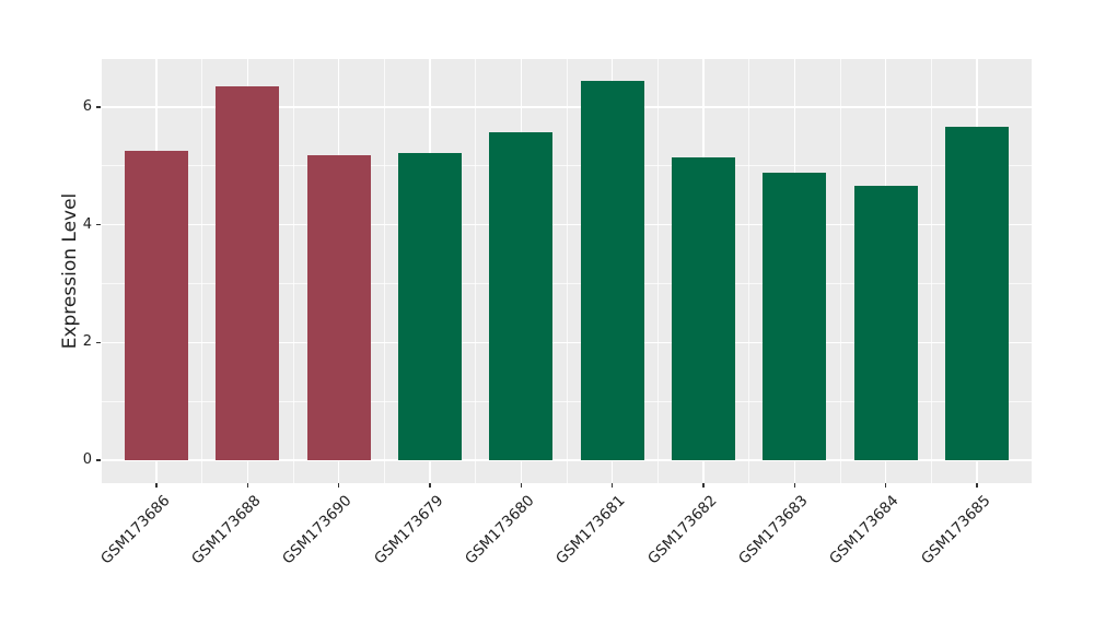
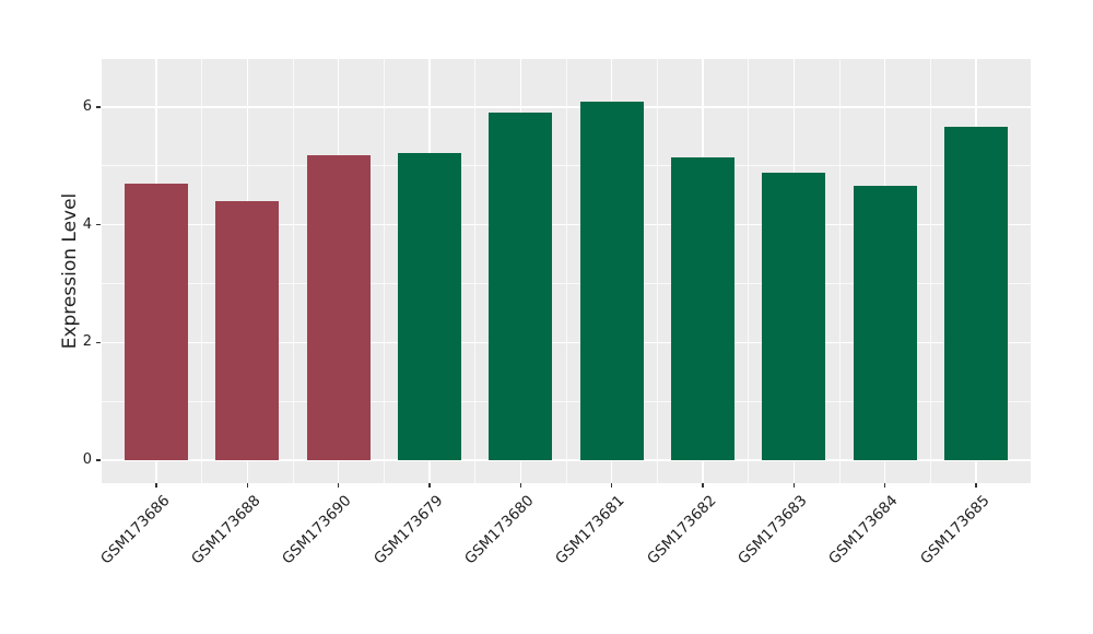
GSM173686: 5.3 -> 4.7
GSM173688: 6.3 -> 4.4
GSM173680: 5.6 -> 5.9
GSM173681: 6.5 -> 6.1
